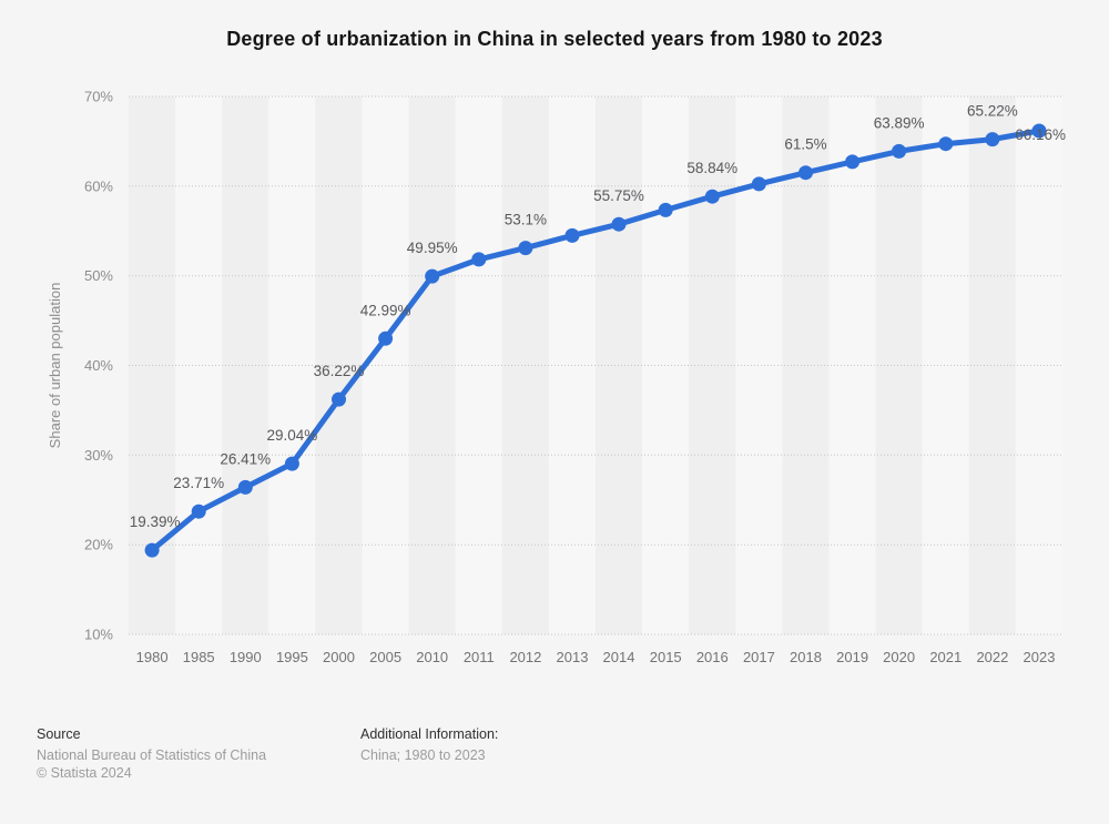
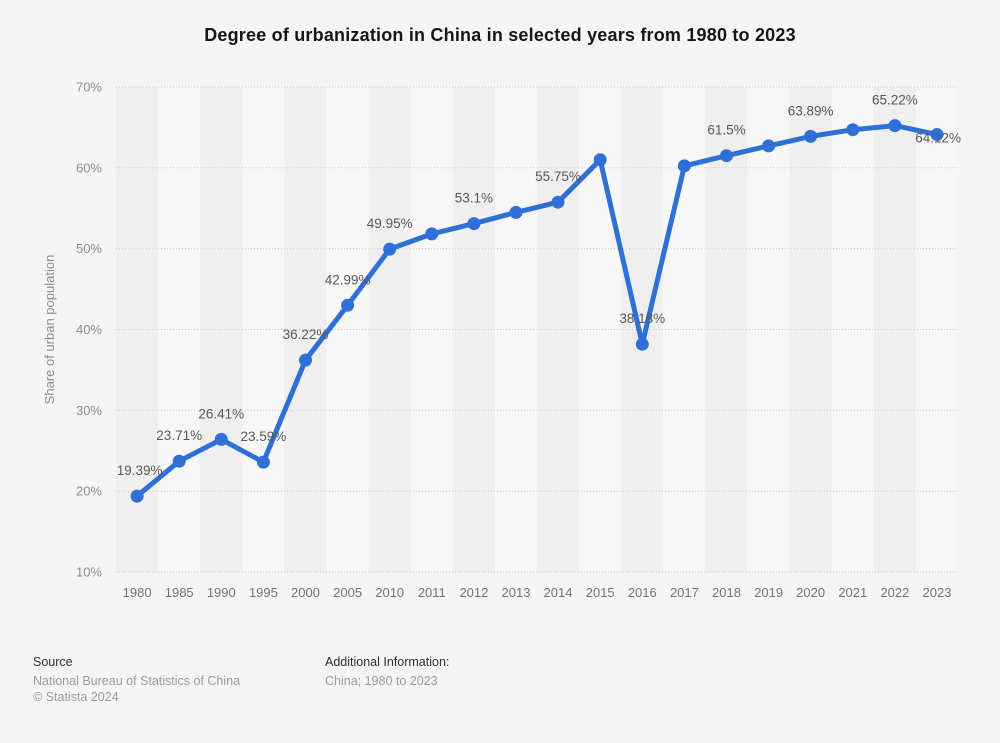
1995: 29.04% -> 23.59%
2015: 57% -> 61%
2016: 58.84% -> 38.18%
2023: 66.16% -> 64.12%
